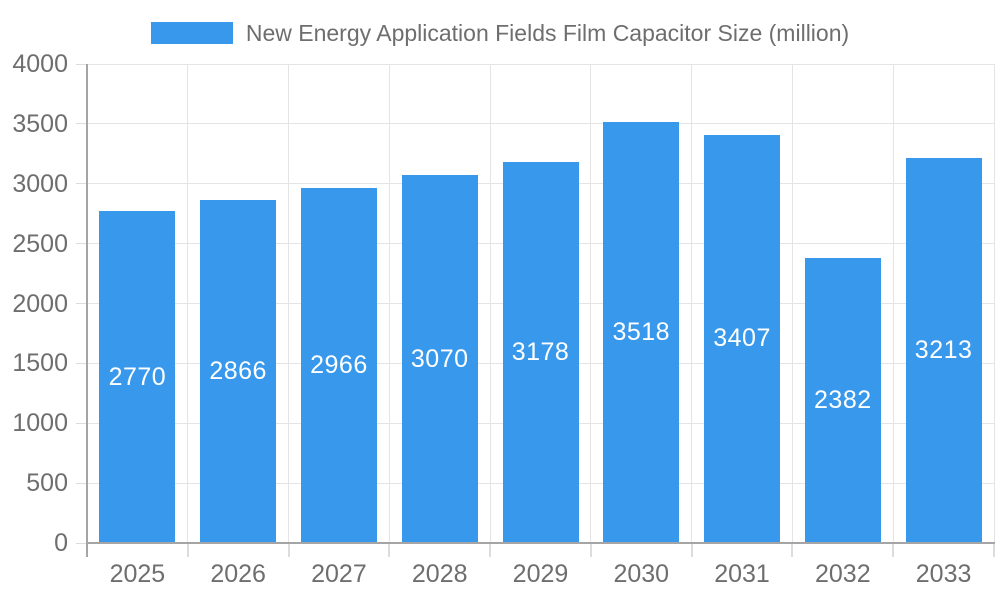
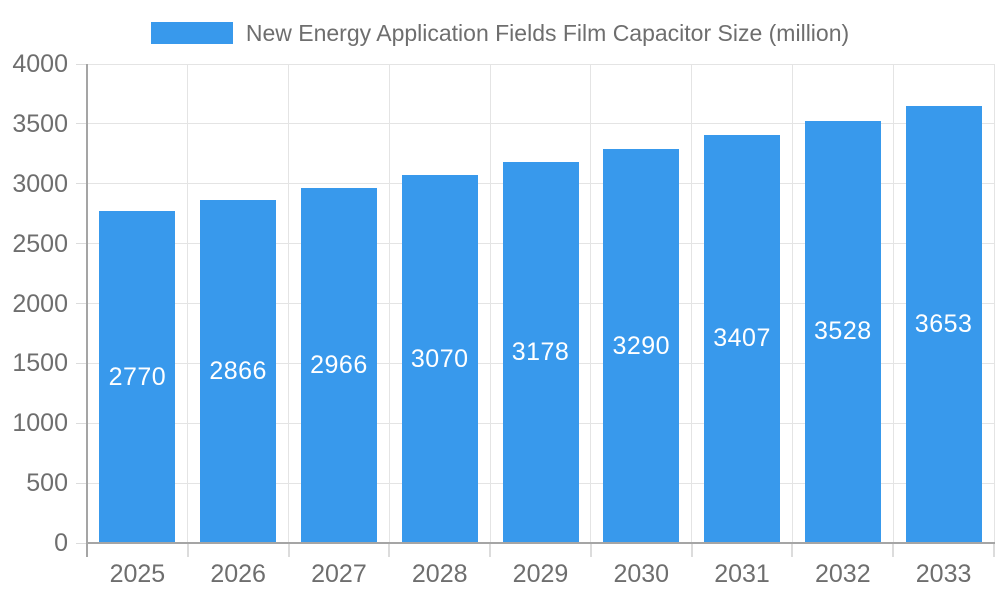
2030: 3518 -> 3290
2032: 2382 -> 3528
2033: 3213 -> 3653
